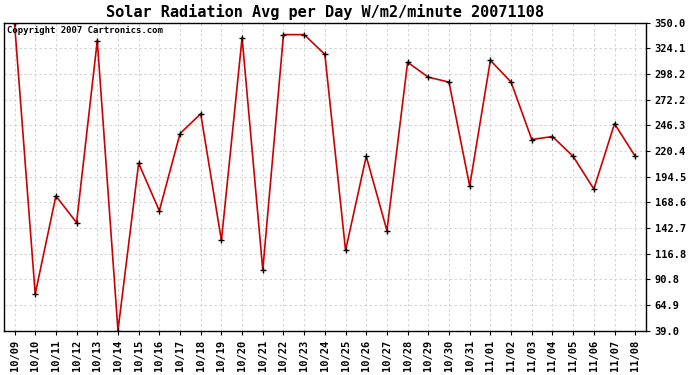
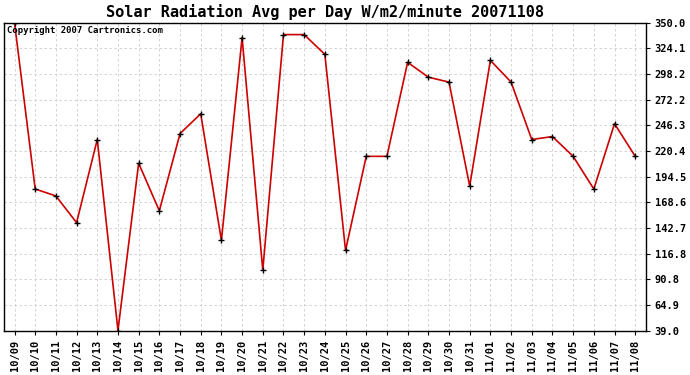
10/10: 76 -> 182
10/13: 332 -> 232
10/27: 140 -> 215
